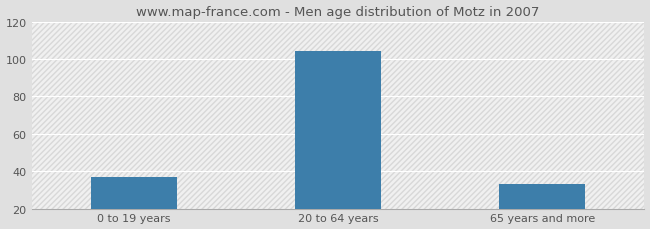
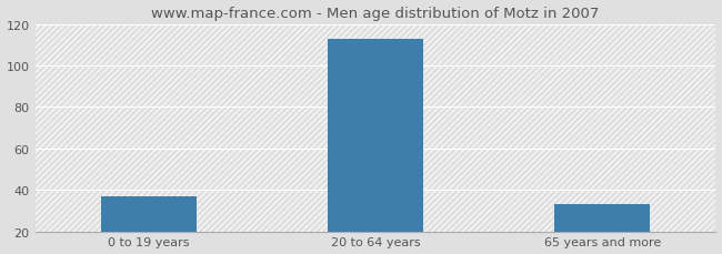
20 to 64 years: 104 -> 113
